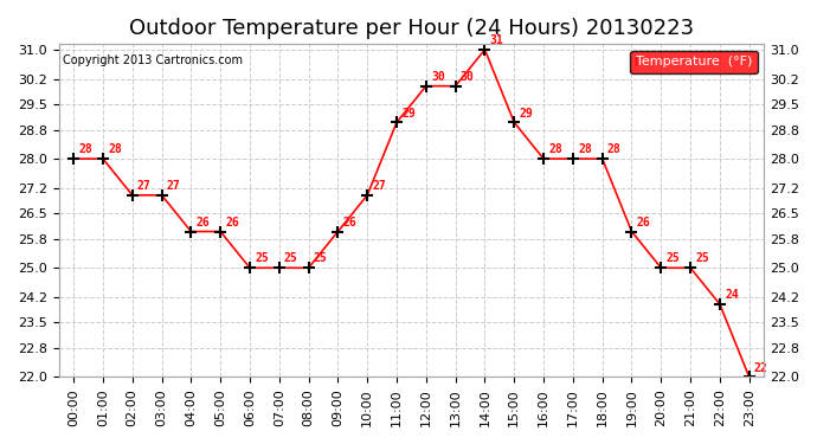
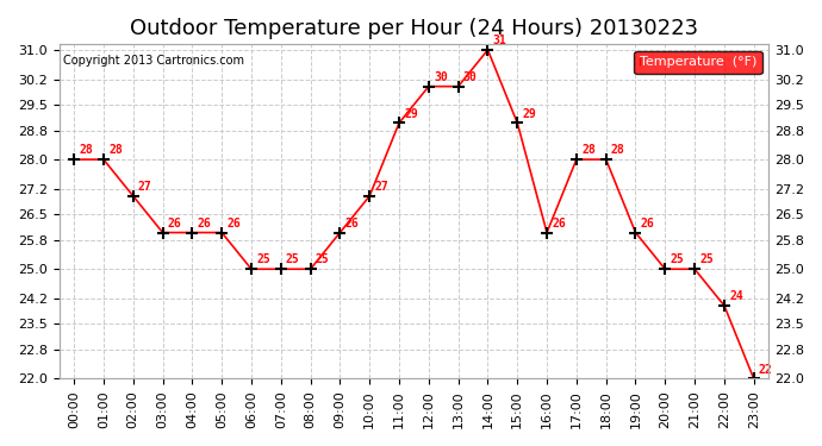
03:00: 27 -> 26
16:00: 28 -> 26
